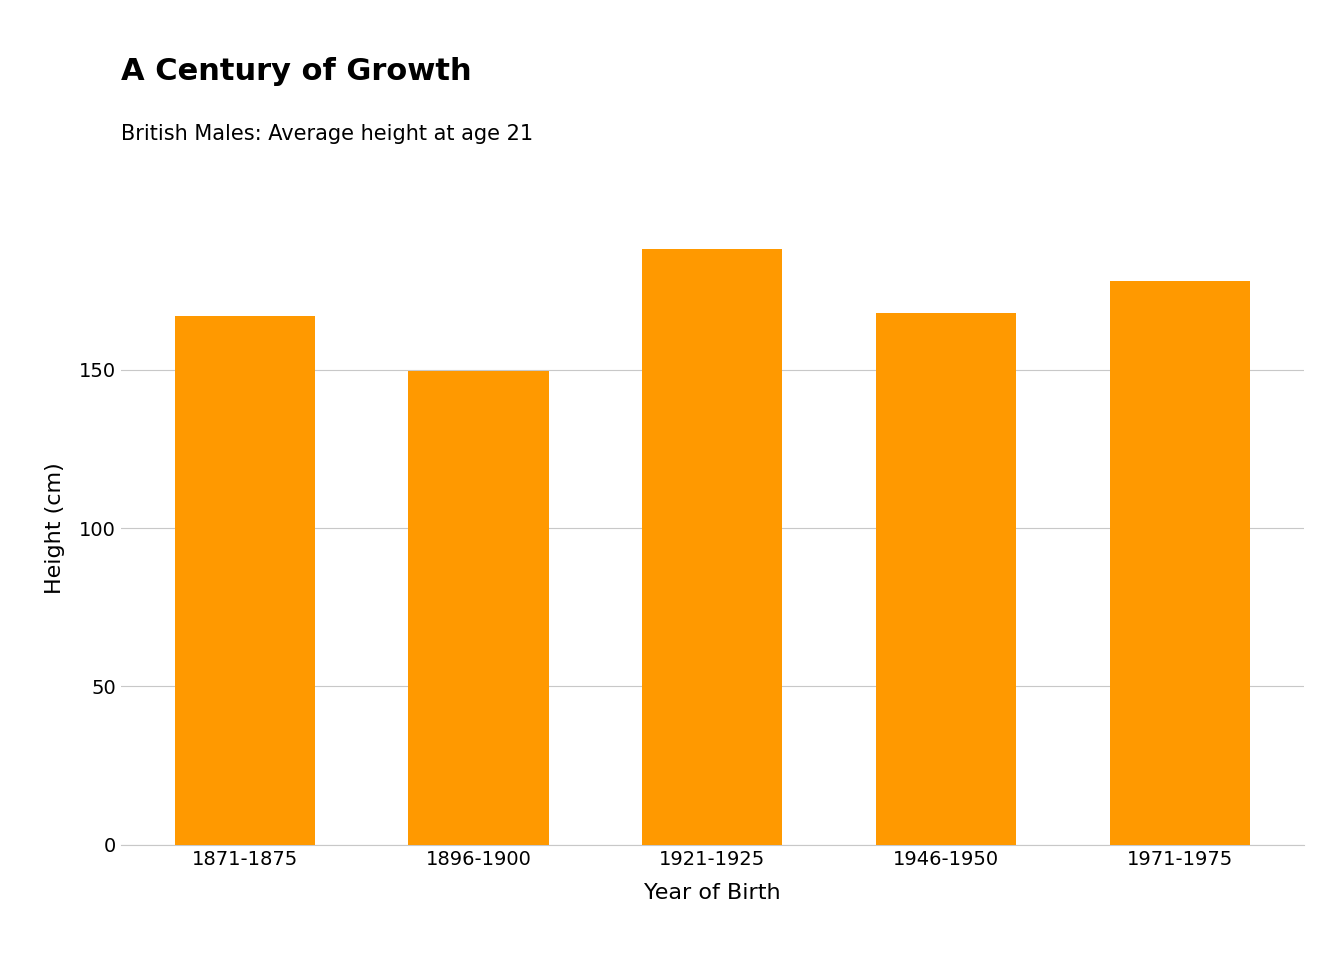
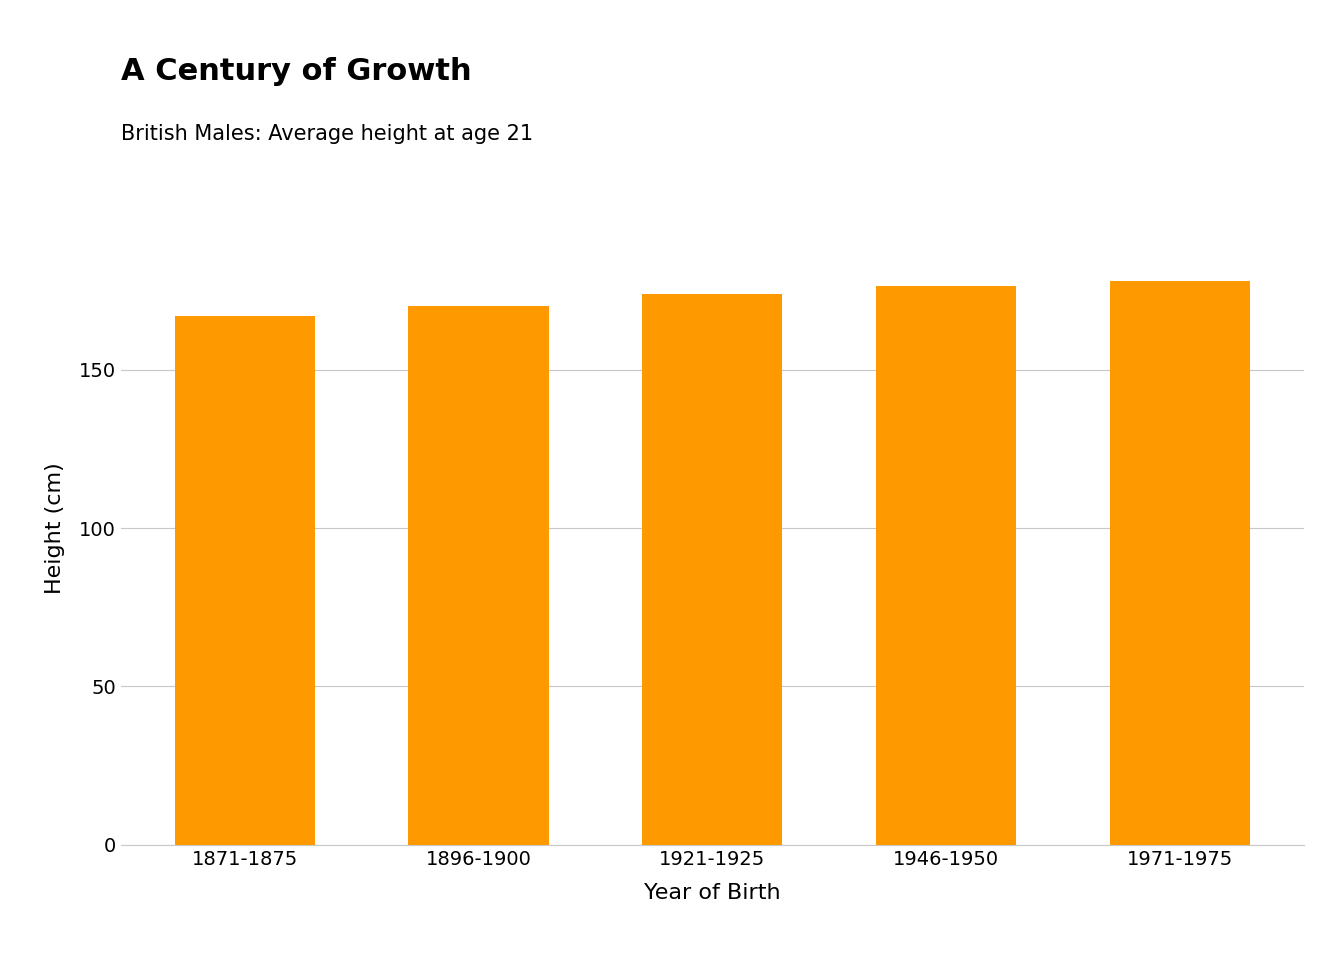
1896-1900: 149.5 -> 170.0
1921-1925: 188.0 -> 174.0
1946-1950: 168.0 -> 176.5
